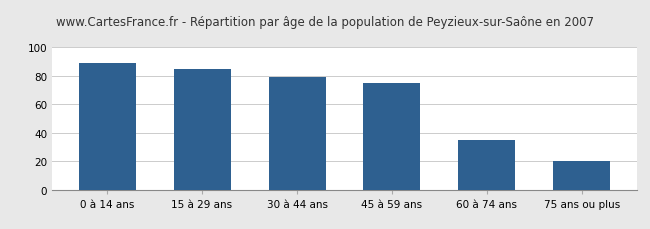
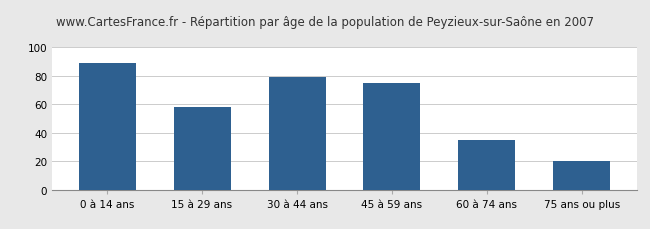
15 à 29 ans: 85 -> 58
